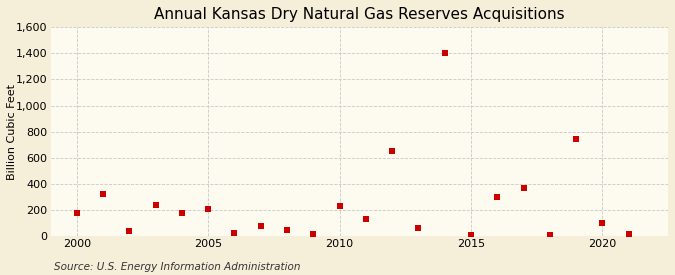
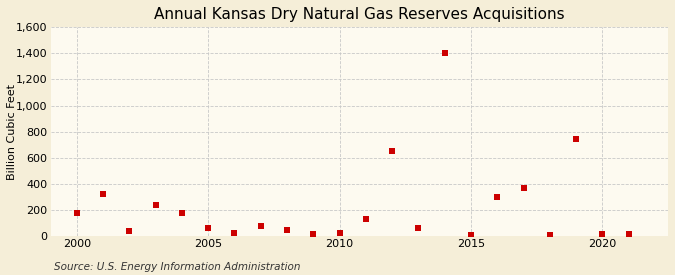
2005: 210 -> 60
2010: 230 -> 20
2020: 100 -> 20
